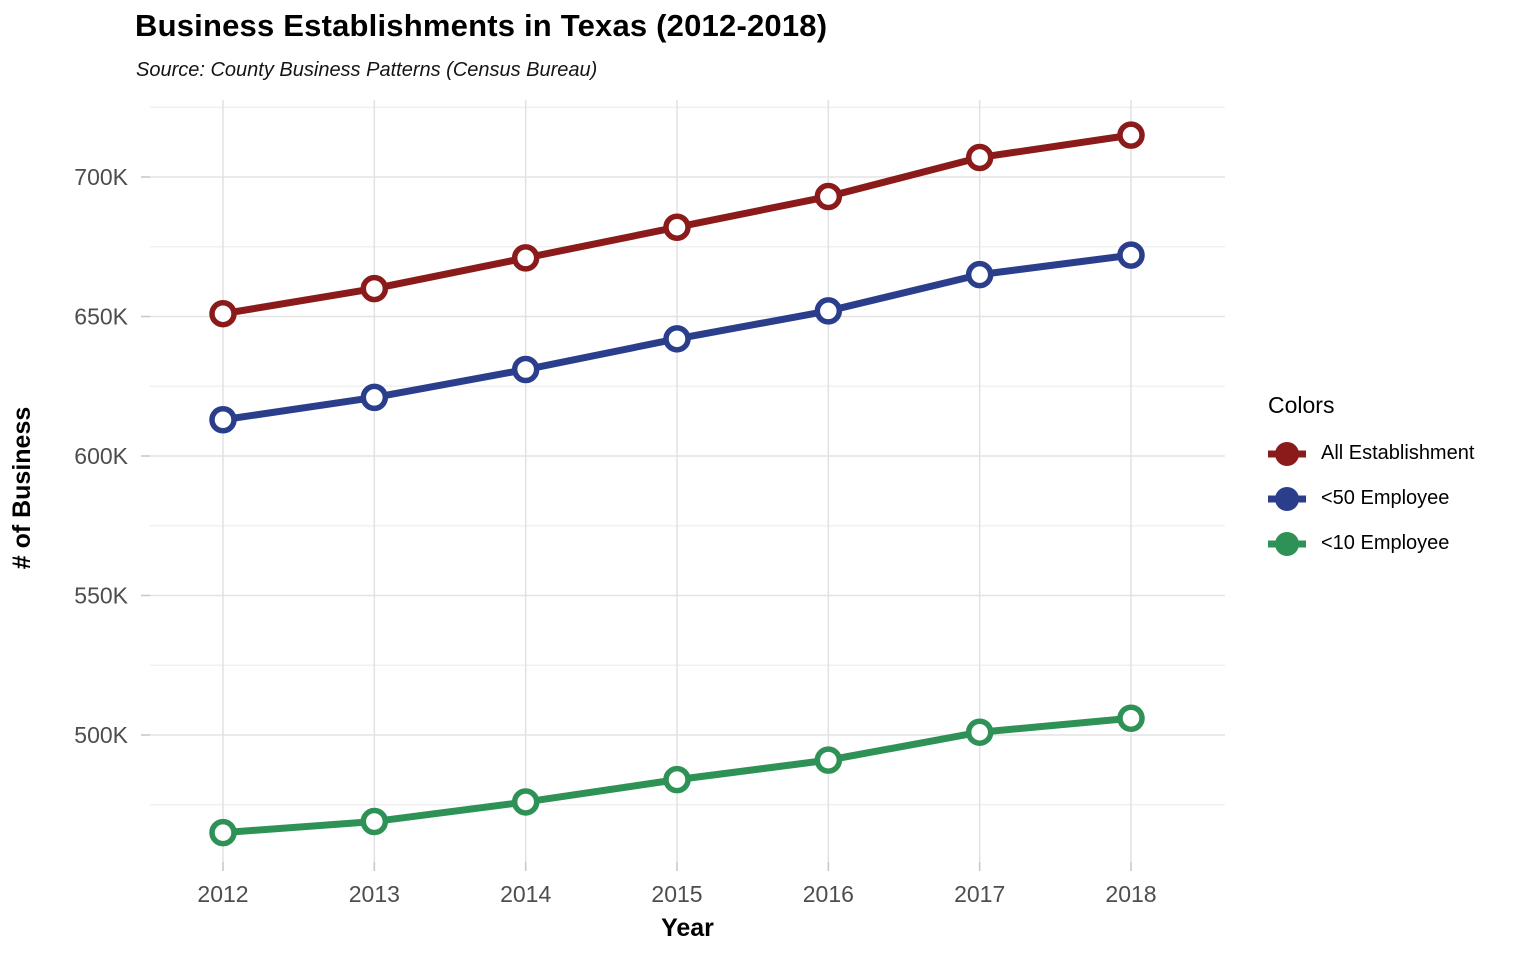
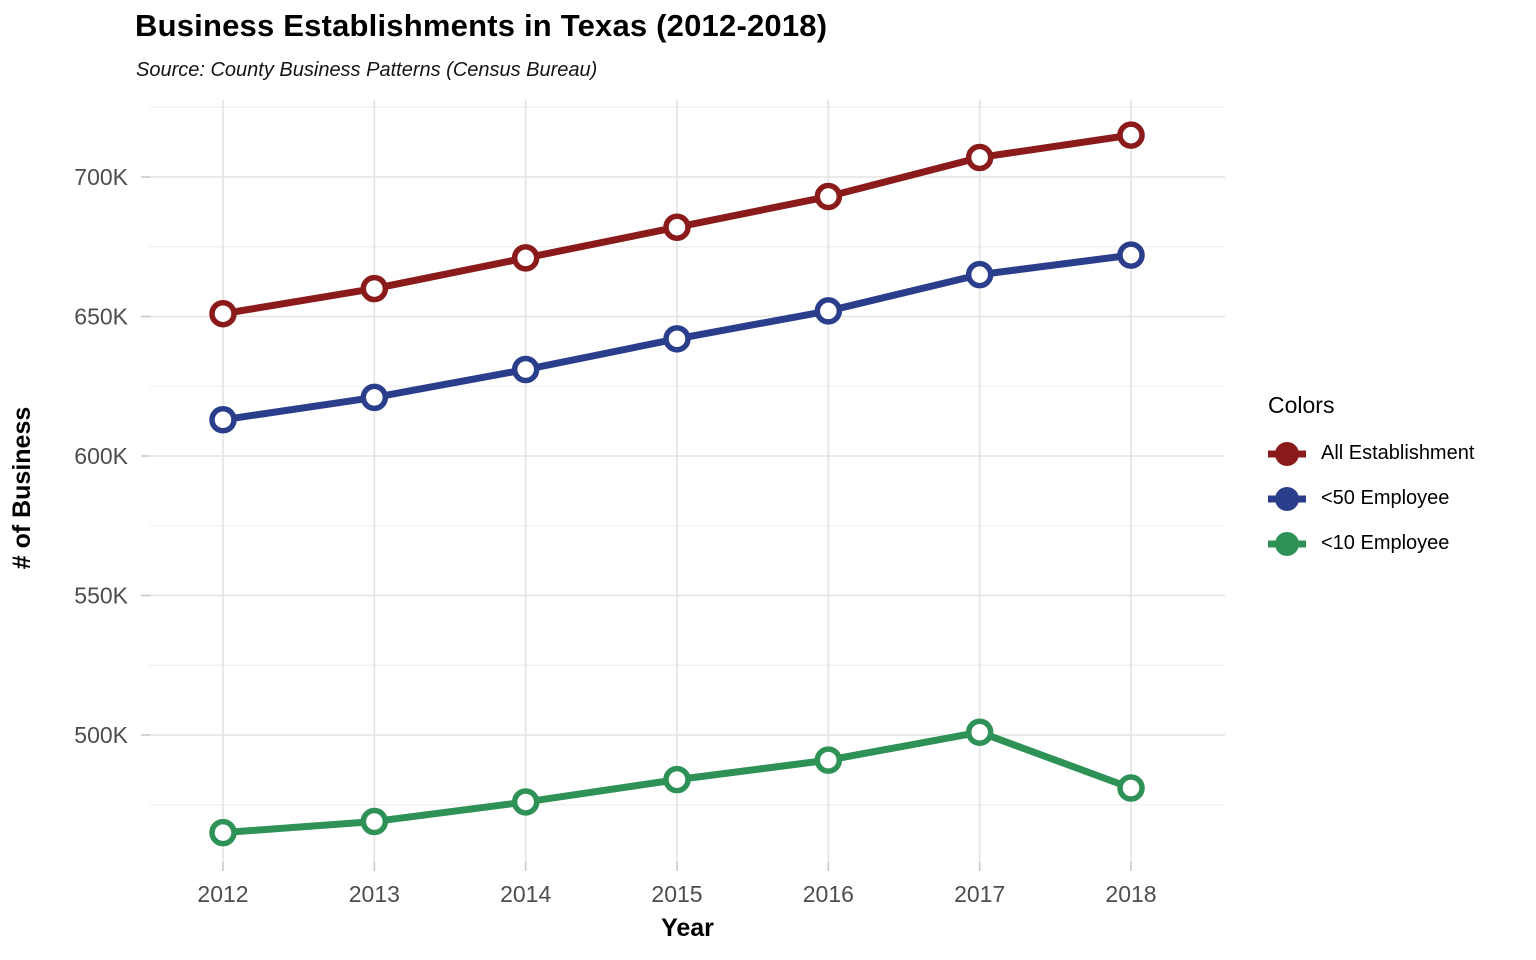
<10 Employee/2018: 506K -> 481K
